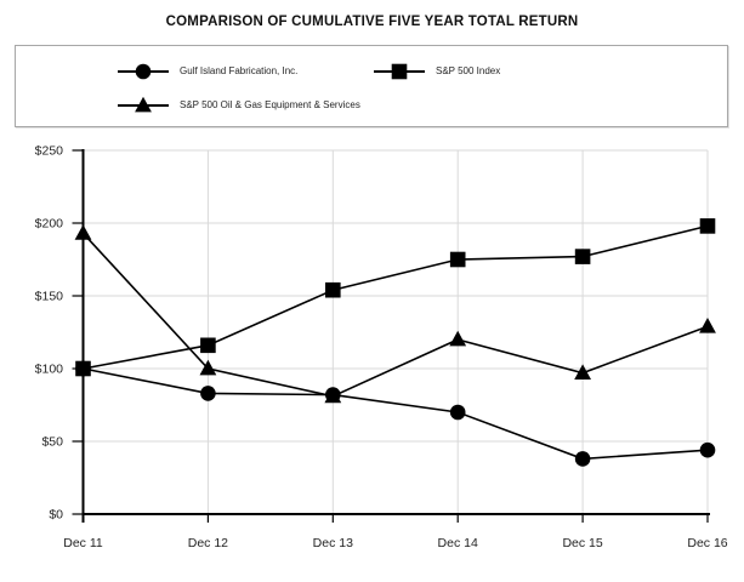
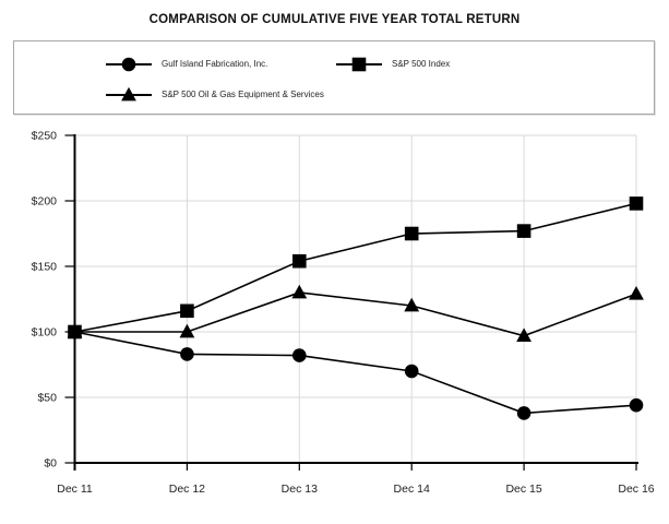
S&P 500 Oil & Gas Equipment & Services/Dec 11: $193 -> $100
S&P 500 Oil & Gas Equipment & Services/Dec 13: $81 -> $130
